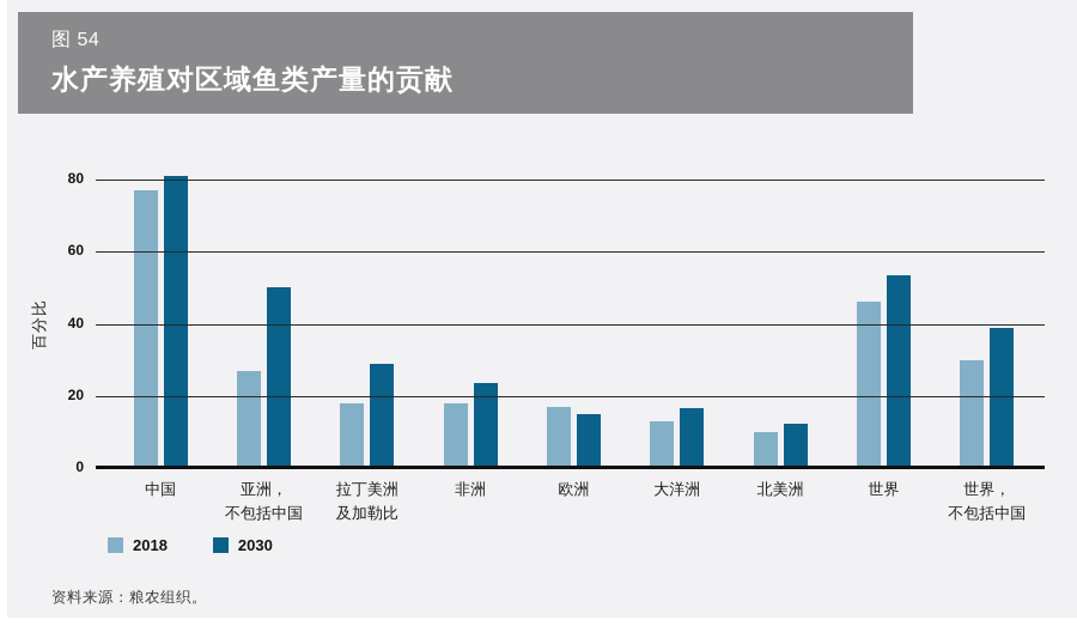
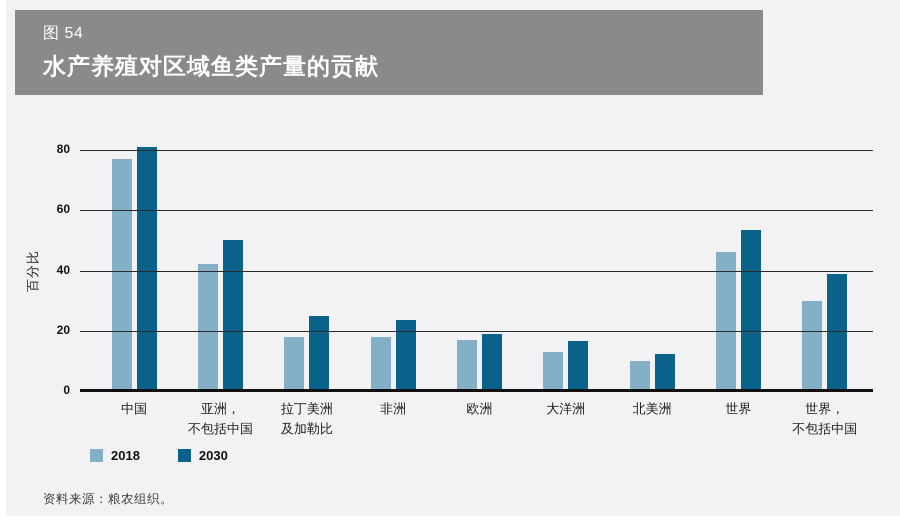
2018/亚洲， 不包括中国: 27 -> 42
2030/拉丁美洲 及加勒比: 29 -> 25
2030/欧洲: 15 -> 19
